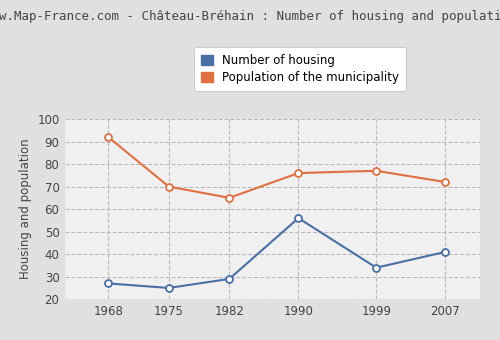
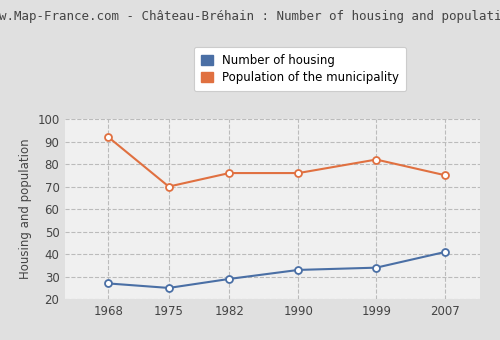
Population of the municipality/1982: 65 -> 76
Number of housing/1990: 56 -> 33
Population of the municipality/1999: 77 -> 82
Population of the municipality/2007: 72 -> 75
